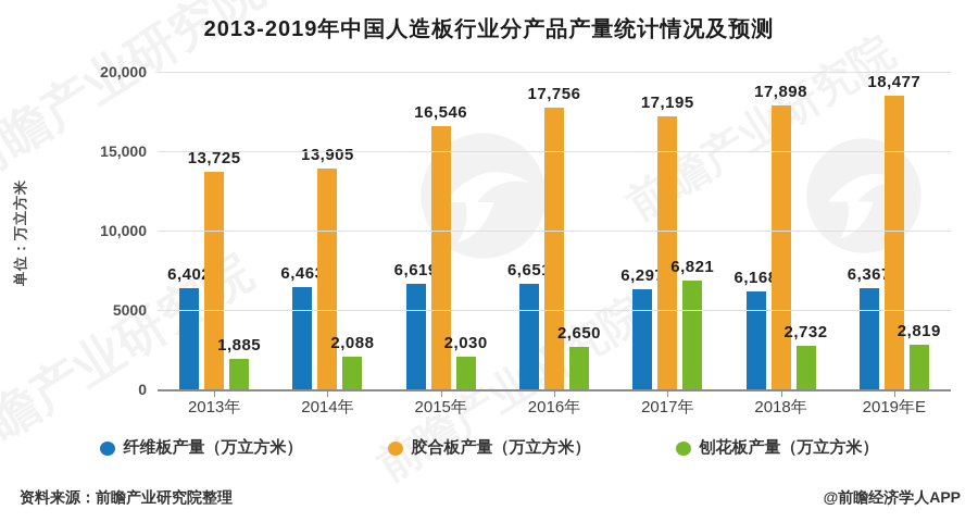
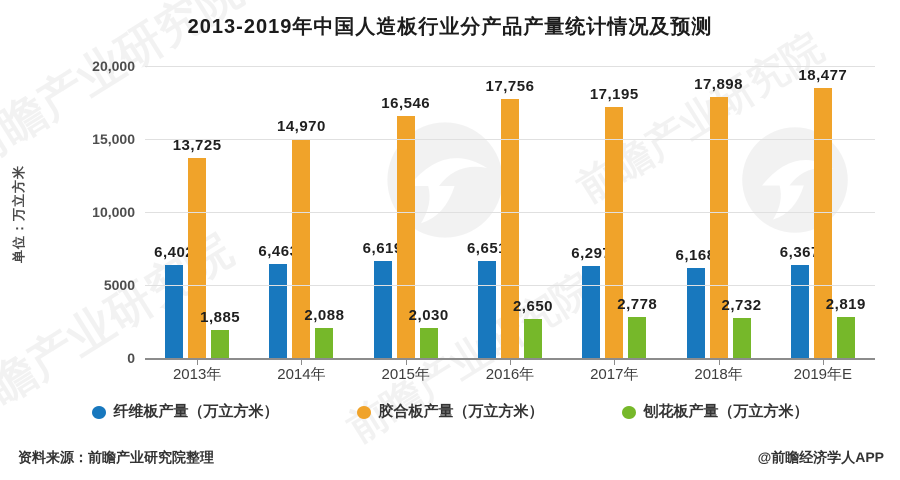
胶合板产量（万立方米）/2014年: 13,905 -> 14,970
刨花板产量（万立方米）/2017年: 6,821 -> 2,778
